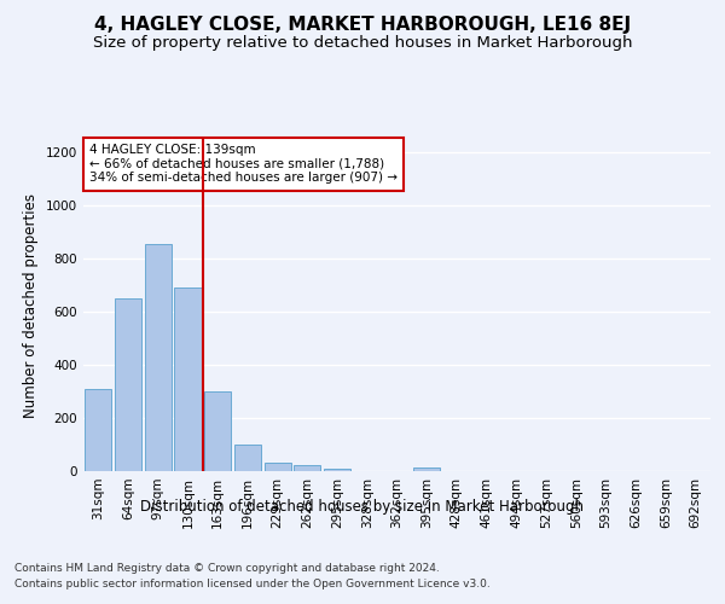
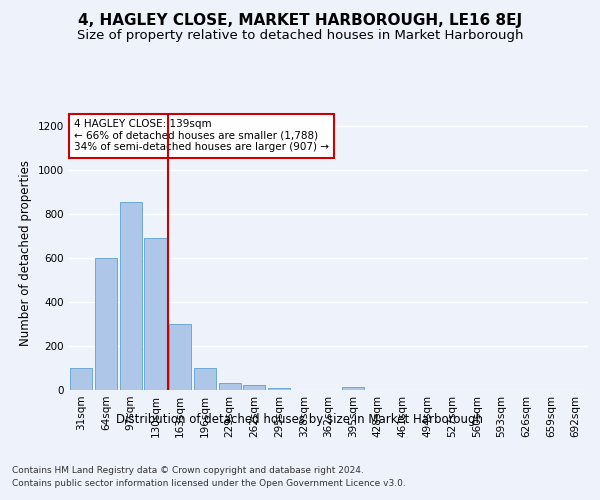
31sqm: 310 -> 100
64sqm: 650 -> 600
